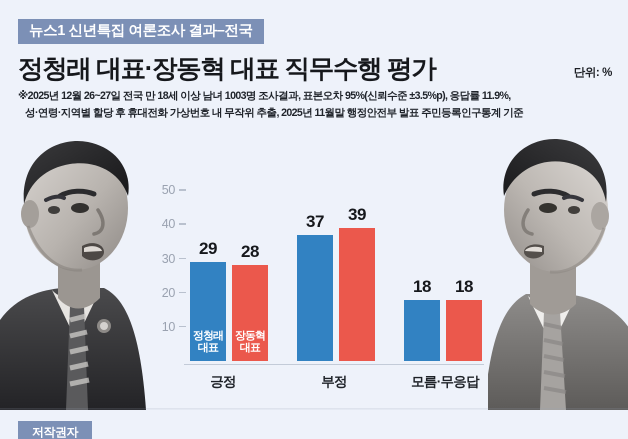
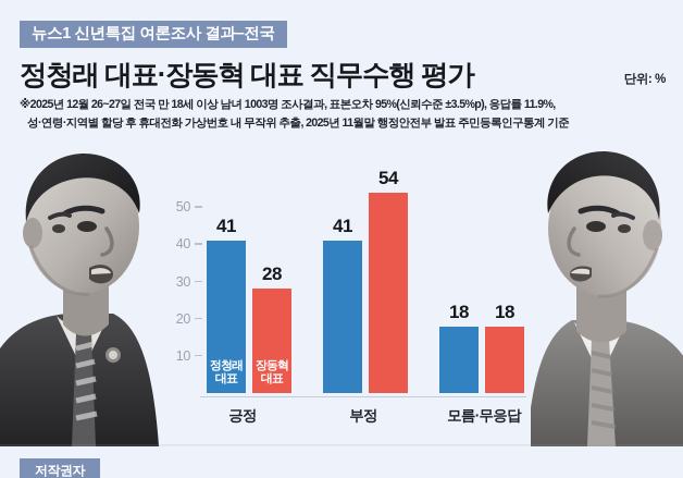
정청래 대표/긍정: 29 -> 41
정청래 대표/부정: 37 -> 41
장동혁 대표/부정: 39 -> 54
